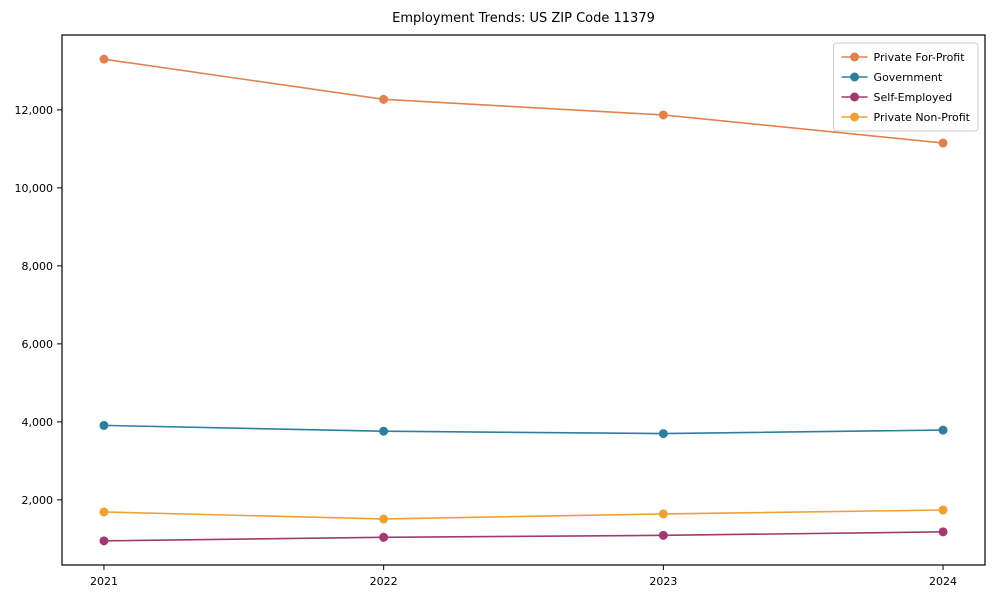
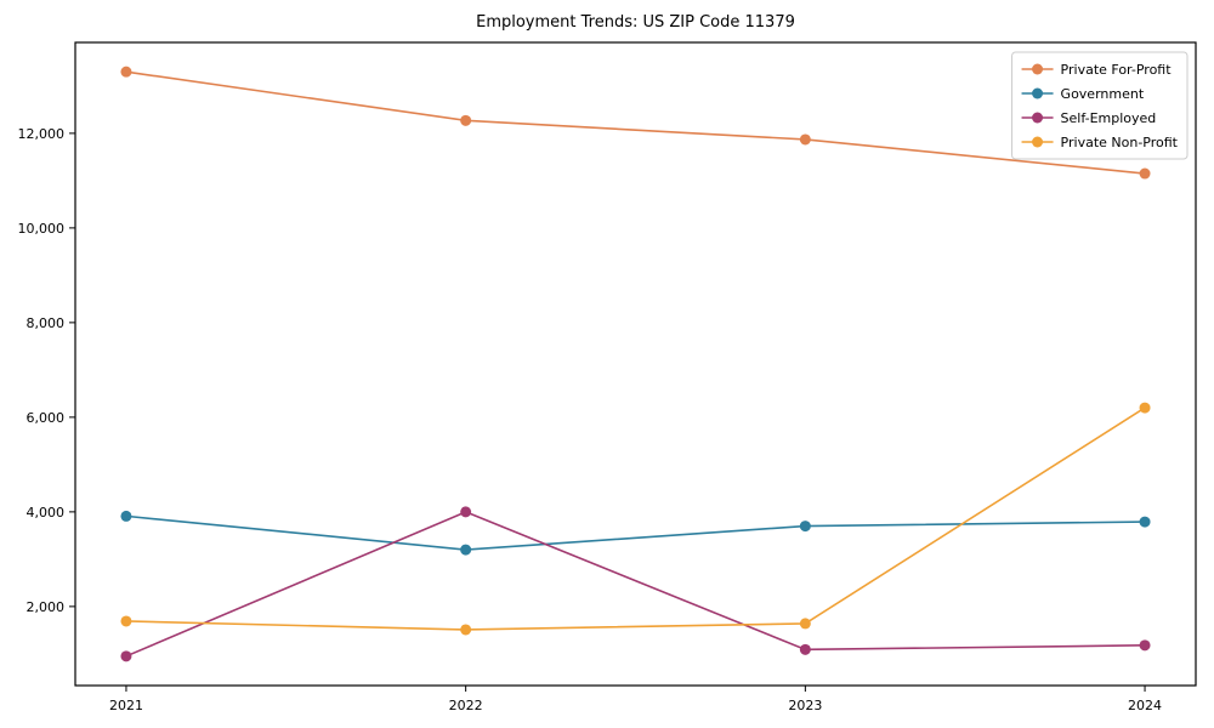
Government/2022: 3800 -> 3200
Self-Employed/2022: 1000 -> 4000
Private Non-Profit/2024: 1700 -> 6200
